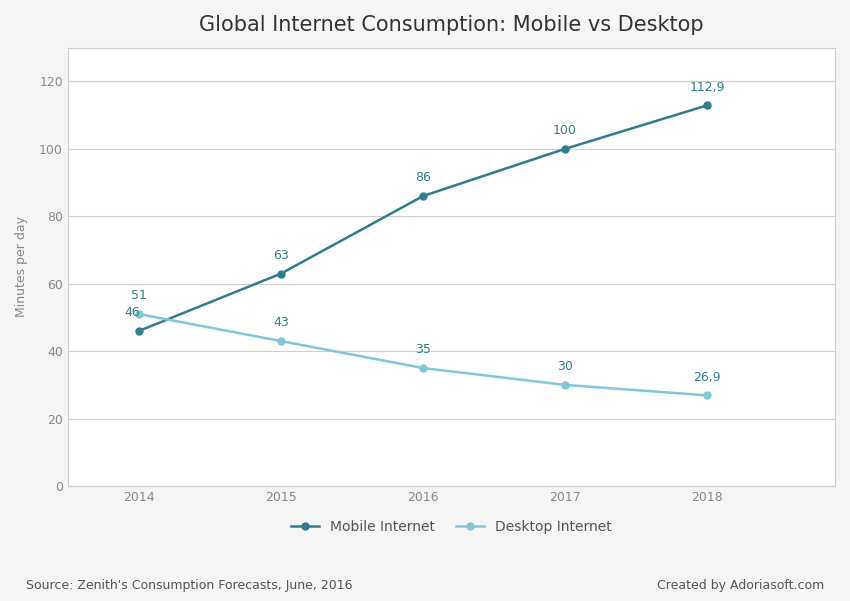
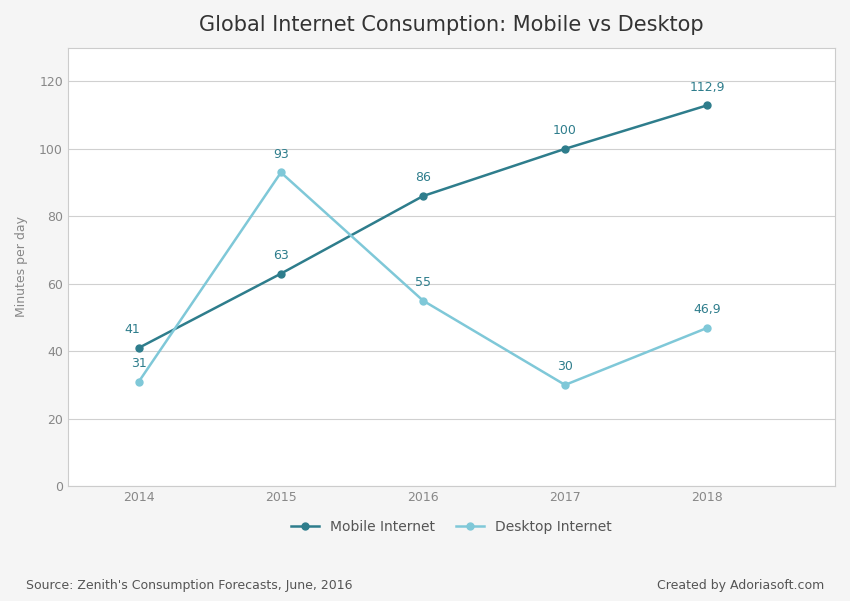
Mobile Internet/2014: 46 -> 41
Desktop Internet/2014: 51 -> 31
Desktop Internet/2015: 43 -> 93
Desktop Internet/2016: 35 -> 55
Desktop Internet/2018: 26,9 -> 46,9
